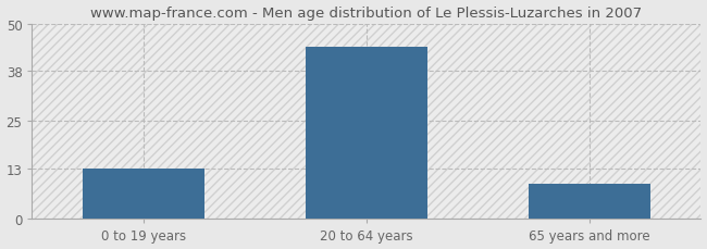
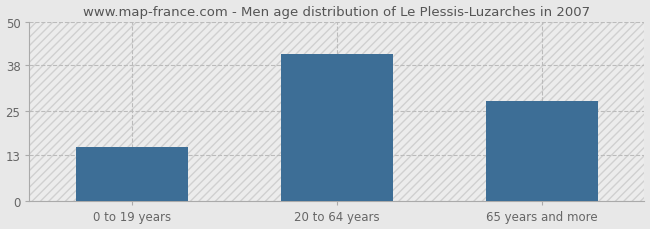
0 to 19 years: 13 -> 15
20 to 64 years: 44 -> 41
65 years and more: 9 -> 28
